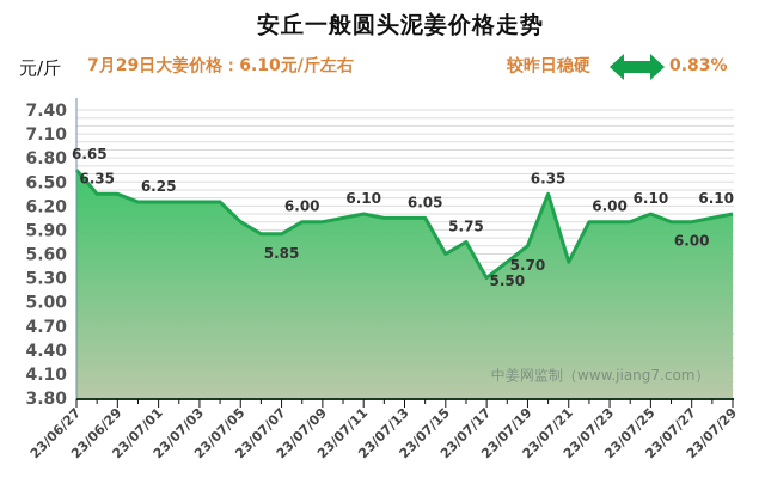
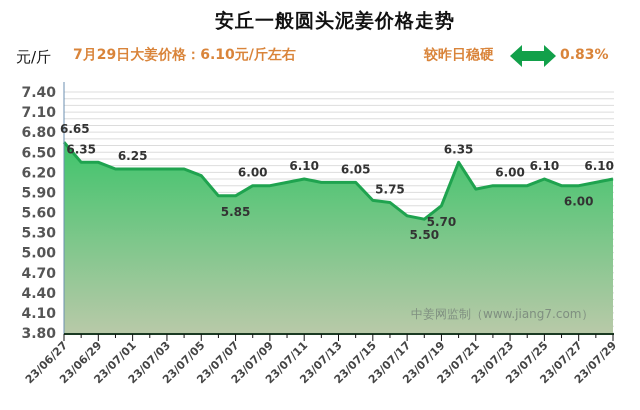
23/07/05: 6.0 -> 6.2
23/07/15: 5.6 -> 5.8
23/07/17: 5.3 -> 5.5
23/07/21: 5.5 -> 6.0
